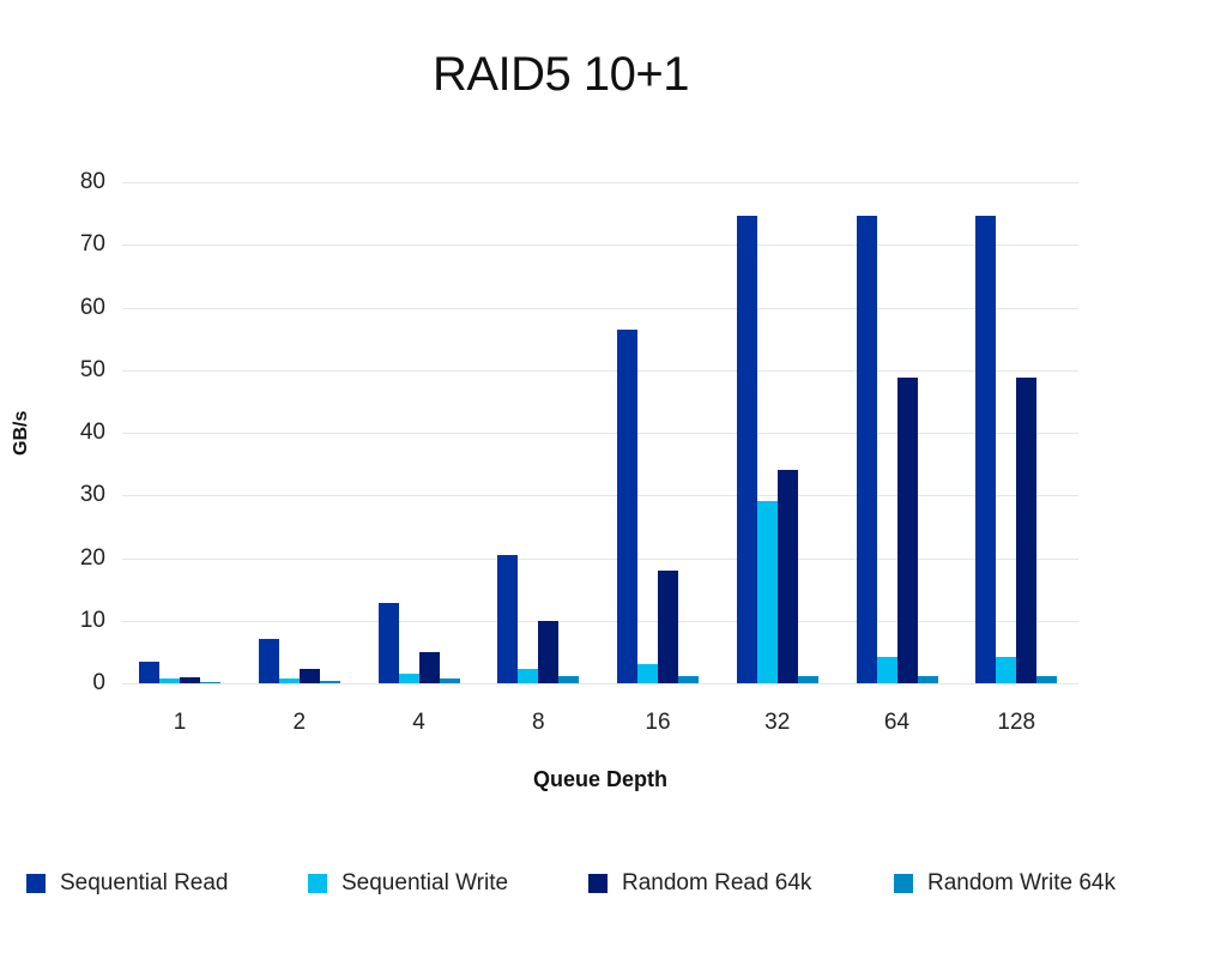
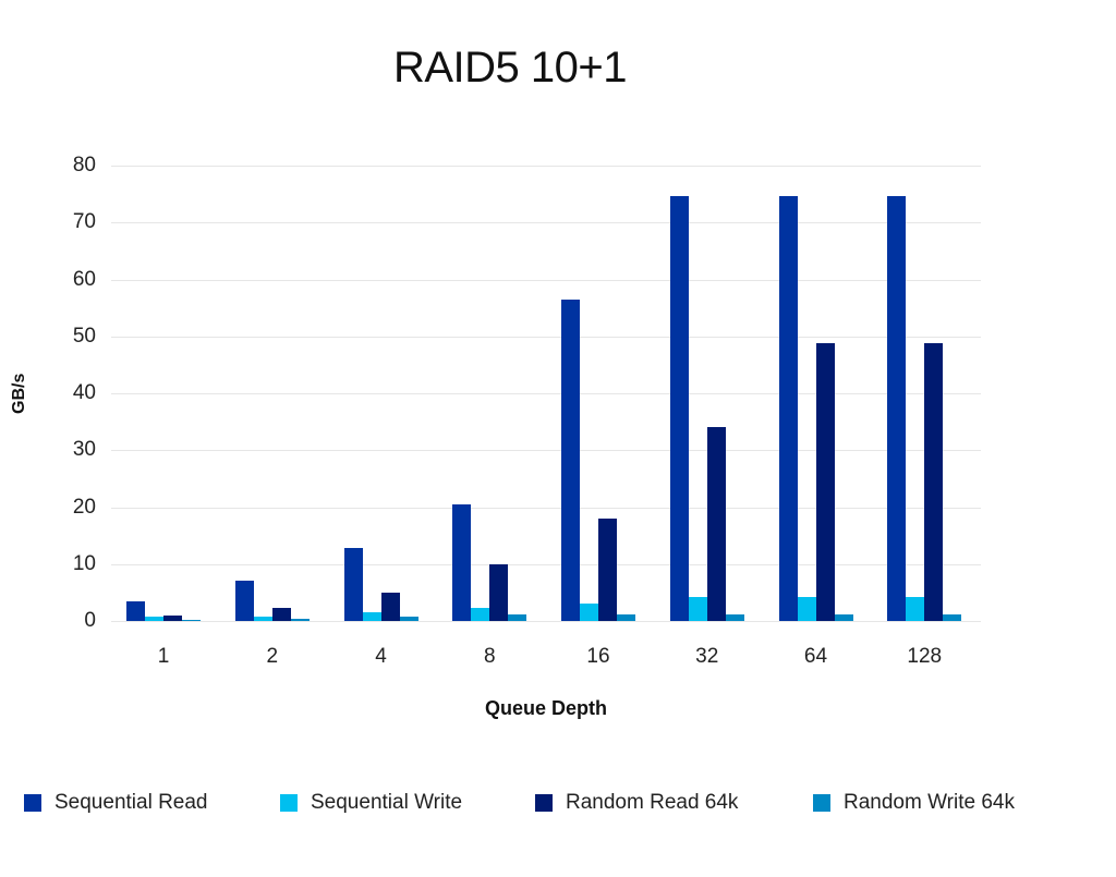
Sequential Write/32: 29 -> 4
